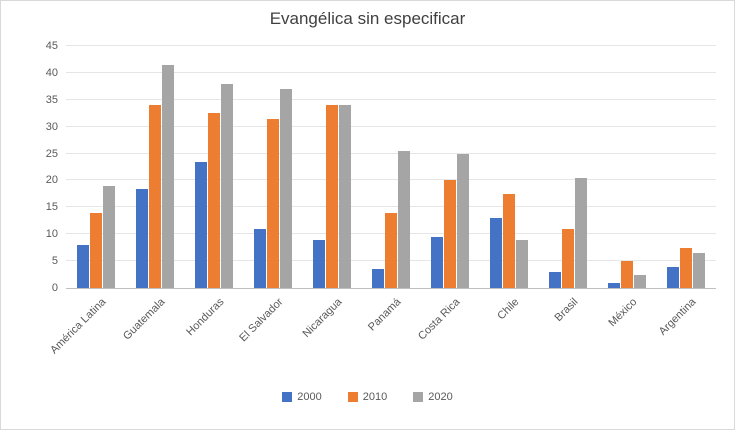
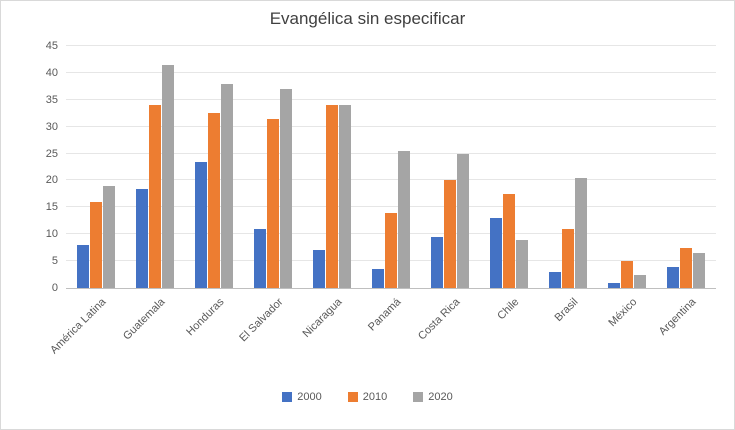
2010/América Latina: 14 -> 16
2000/Nicaragua: 9 -> 7
